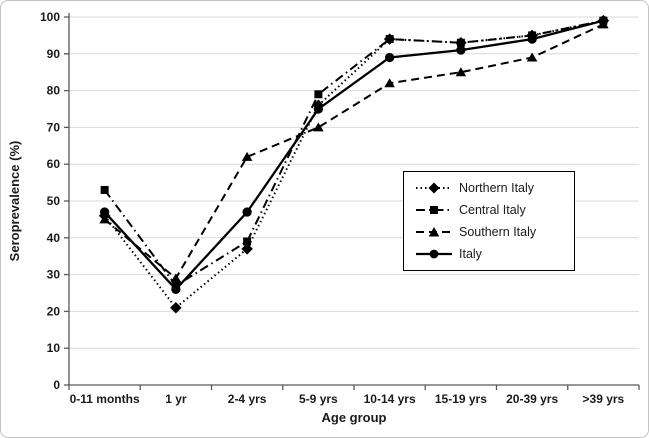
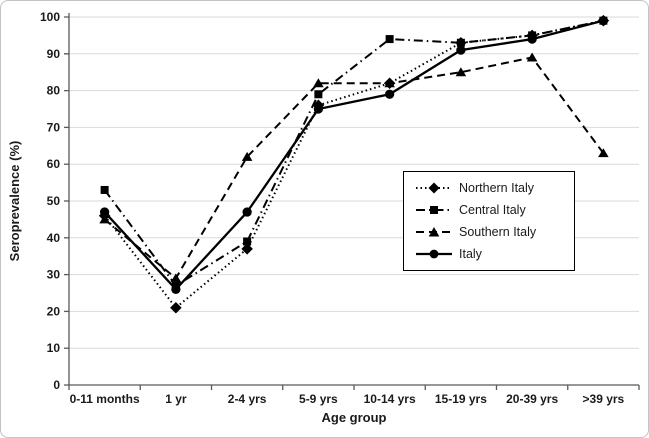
Southern Italy/5-9 yrs: 70 -> 82
Northern Italy/10-14 yrs: 94 -> 82
Italy/10-14 yrs: 89 -> 79
Southern Italy/>39 yrs: 98 -> 63
